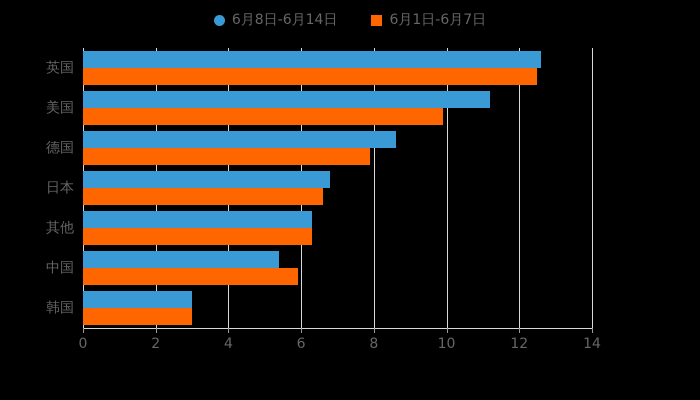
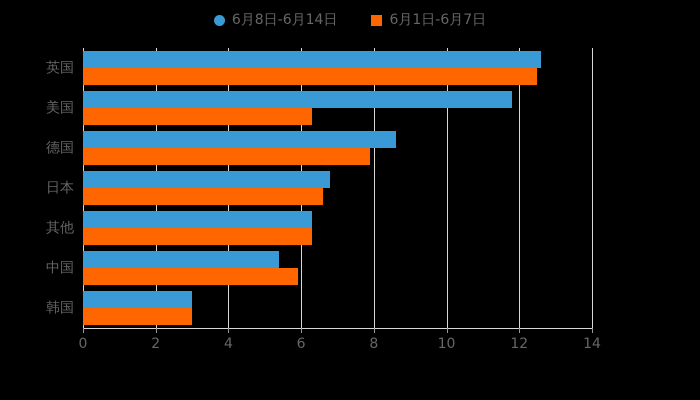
6月8日-6月14日/美国: 11.2 -> 11.8
6月1日-6月7日/美国: 9.9 -> 6.3
